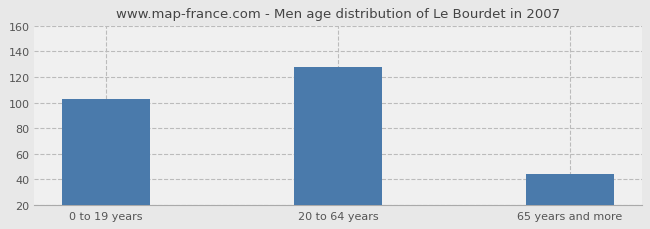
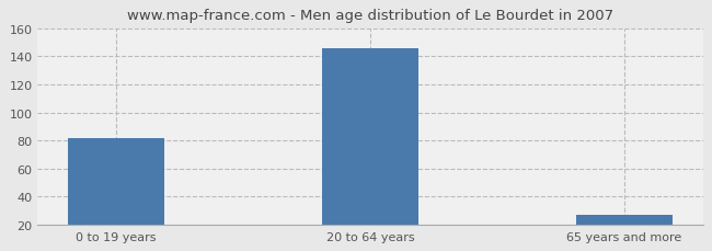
0 to 19 years: 103 -> 82
20 to 64 years: 128 -> 146
65 years and more: 44 -> 27
